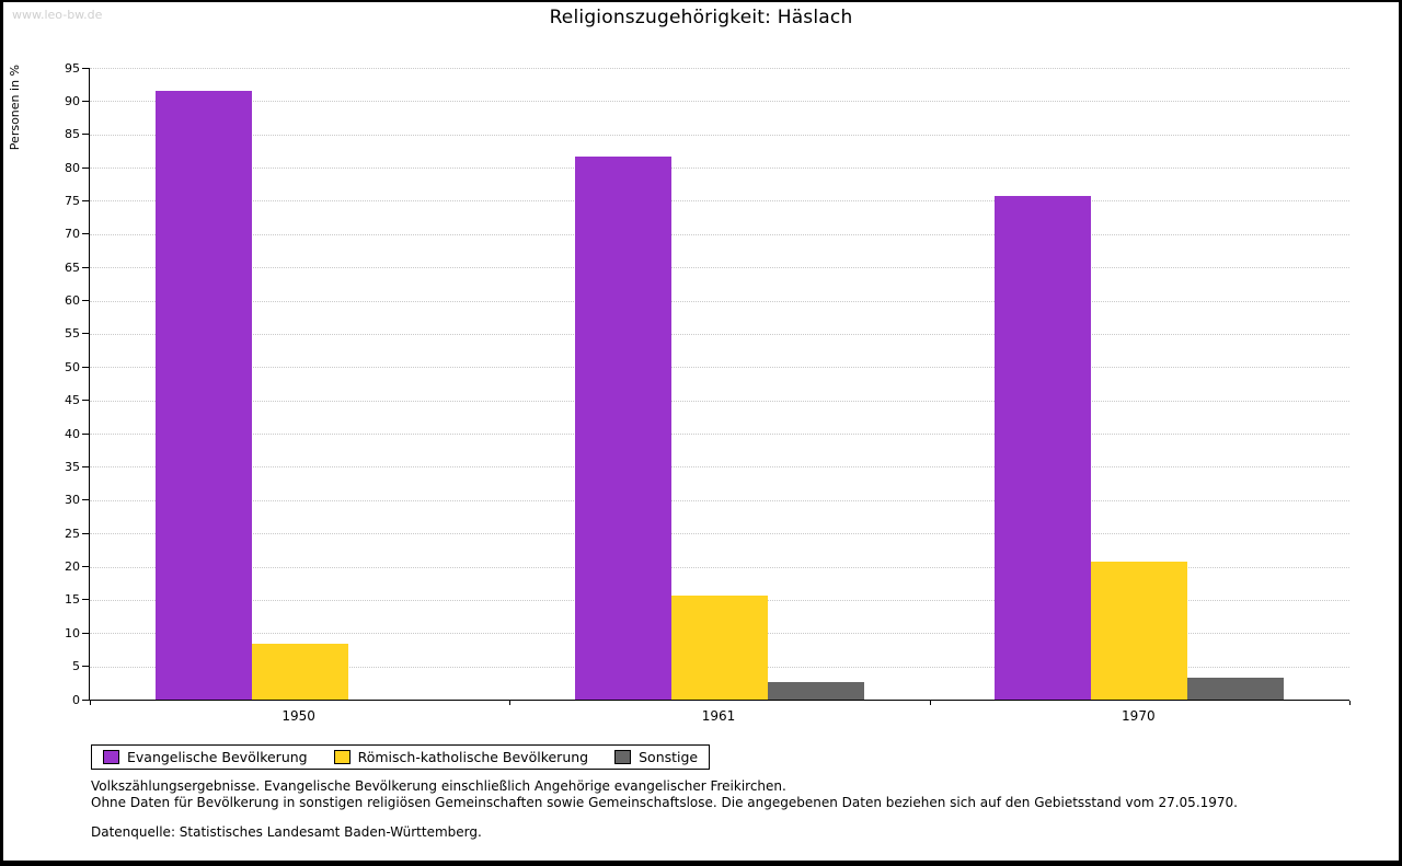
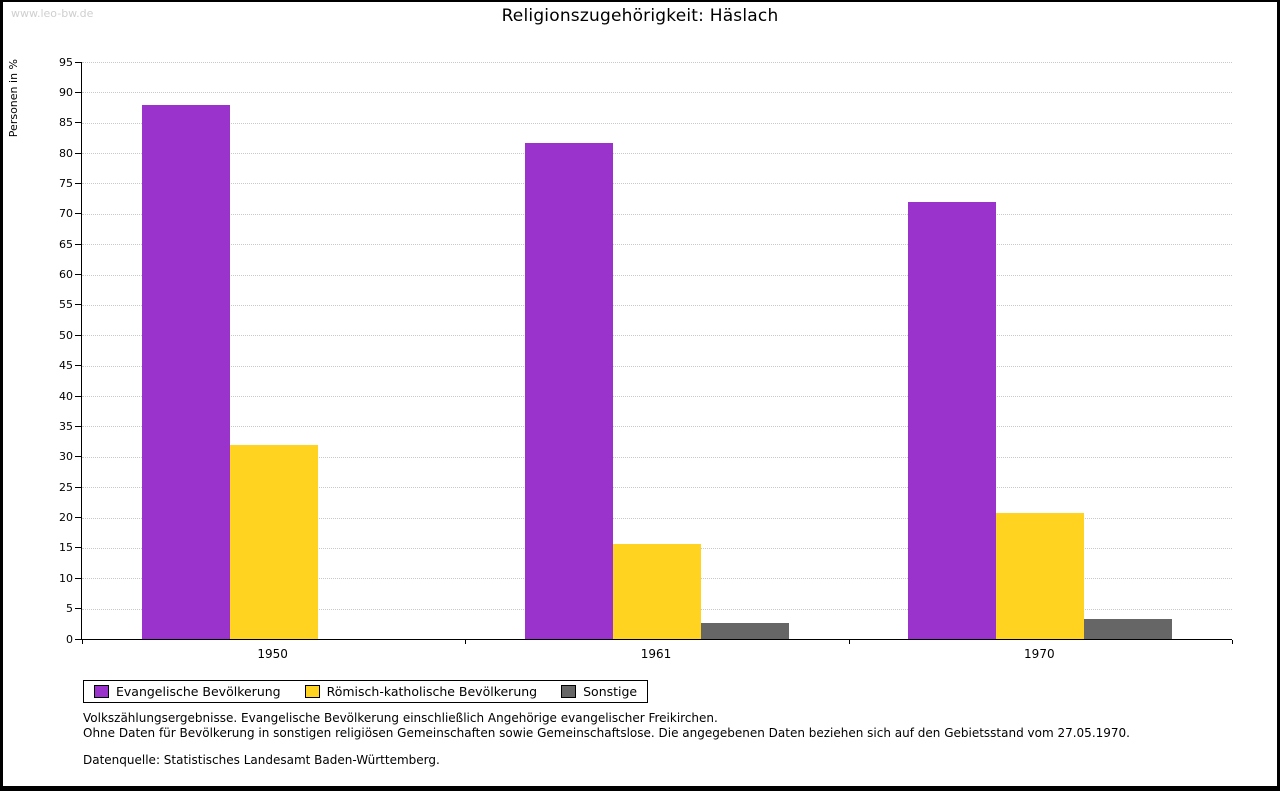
Evangelische Bevölkerung/1950: 92 -> 88
Römisch-katholische Bevölkerung/1950: 8 -> 32
Evangelische Bevölkerung/1970: 76 -> 72
